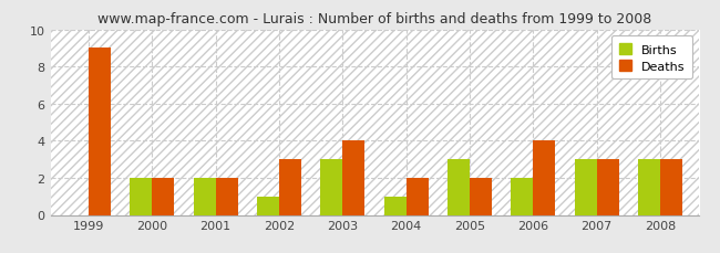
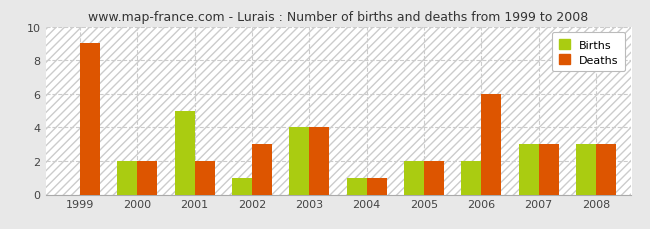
Births/2001: 2 -> 5
Births/2003: 3 -> 4
Deaths/2004: 2 -> 1
Births/2005: 3 -> 2
Deaths/2006: 4 -> 6
